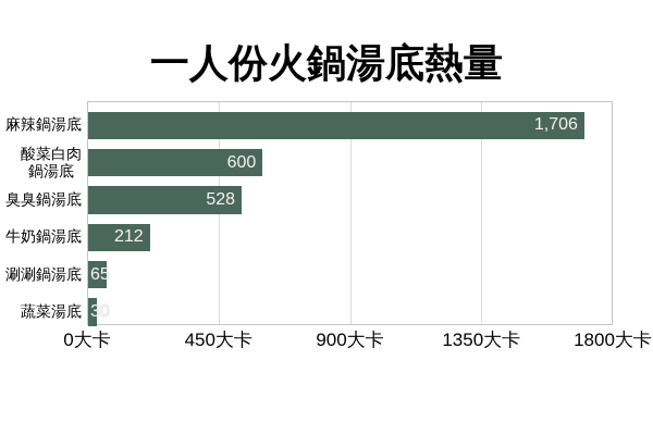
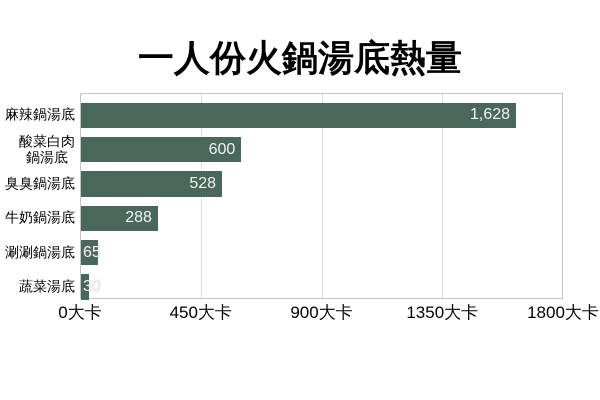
麻辣鍋湯底: 1,706 -> 1,628
牛奶鍋湯底: 212 -> 288
